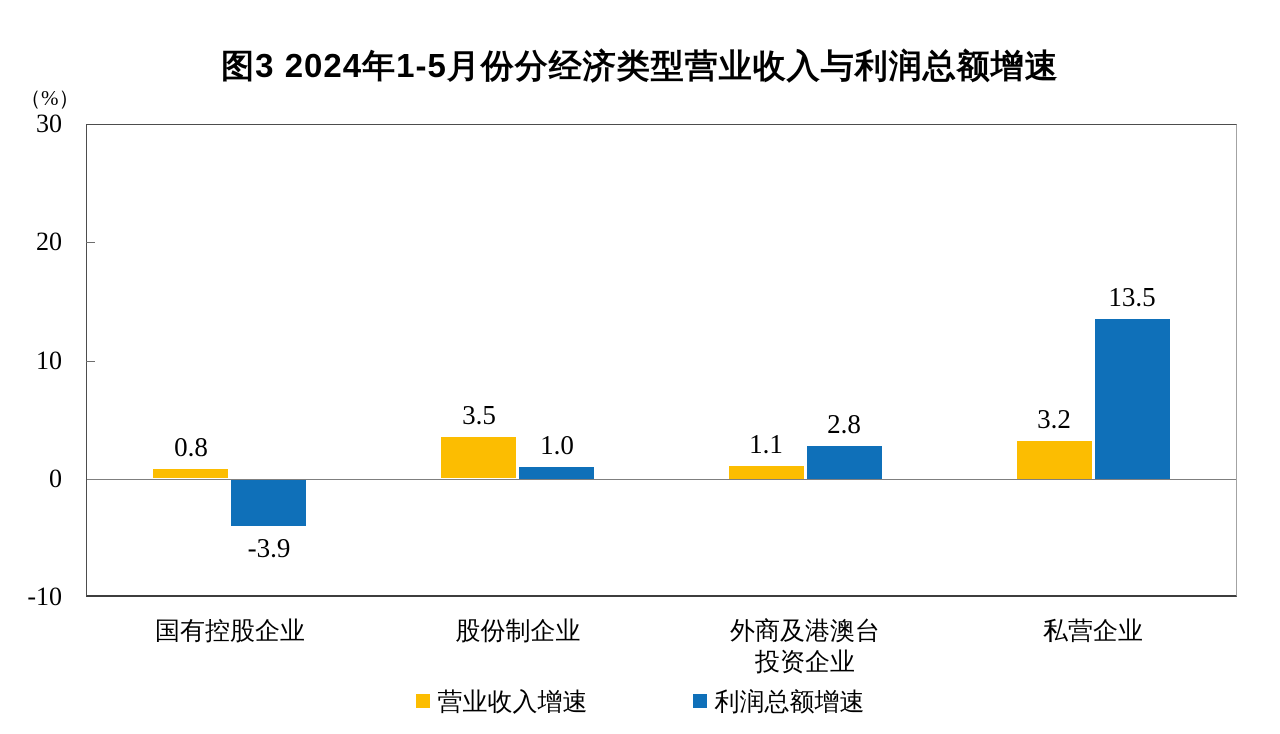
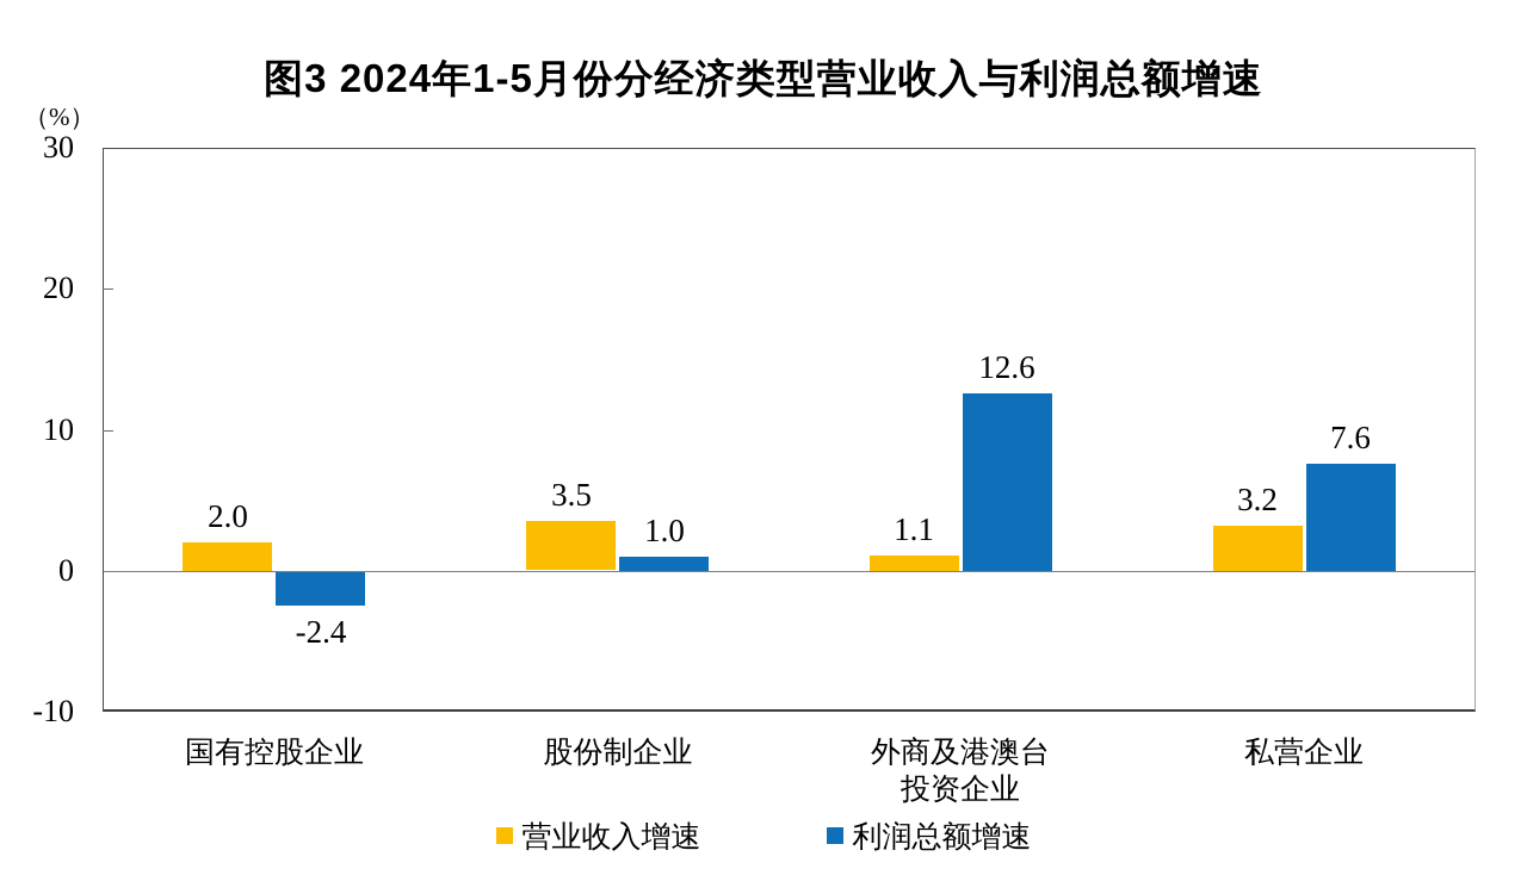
营业收入增速/国有控股企业: 0.8 -> 2.0
利润总额增速/国有控股企业: -3.9 -> -2.4
利润总额增速/外商及港澳台 投资企业: 2.8 -> 12.6
利润总额增速/私营企业: 13.5 -> 7.6
